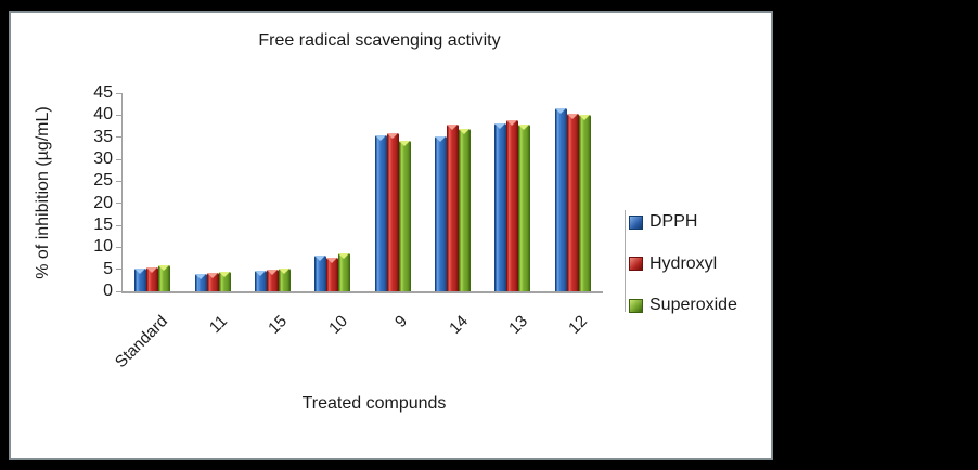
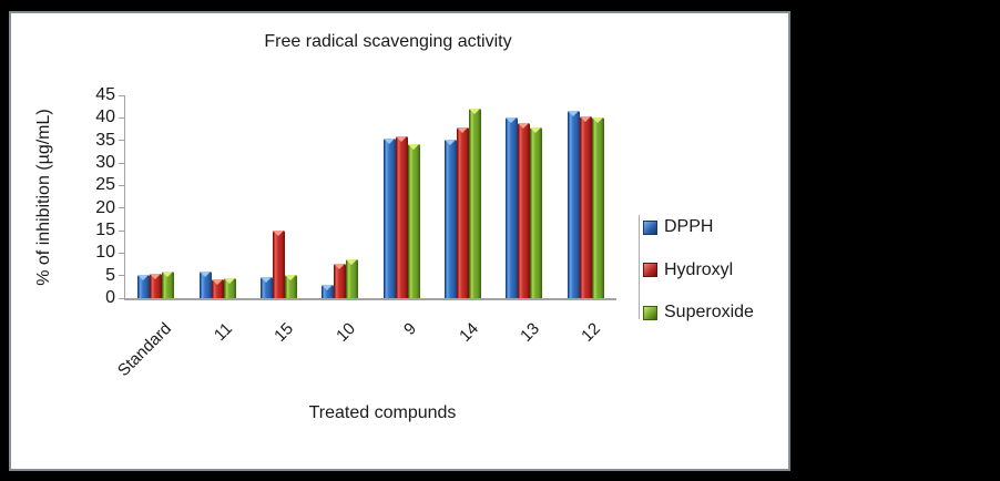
DPPH/11: 4 -> 6
Hydroxyl/15: 5 -> 15
DPPH/10: 8 -> 3
Superoxide/14: 37 -> 42
DPPH/13: 38 -> 40
